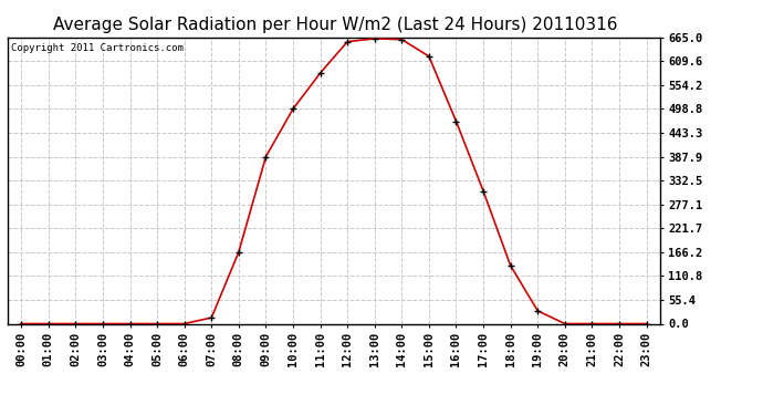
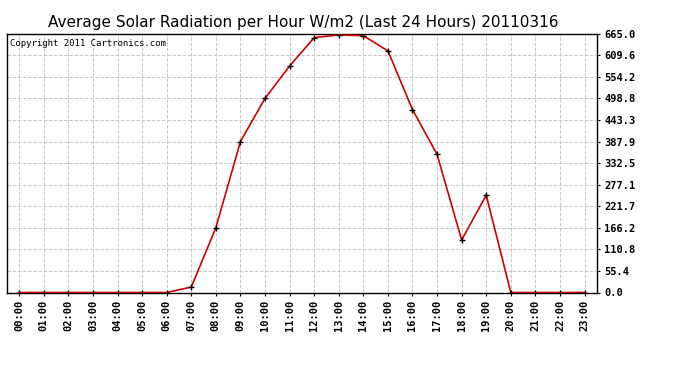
17:00: 308 -> 355
19:00: 30 -> 250
